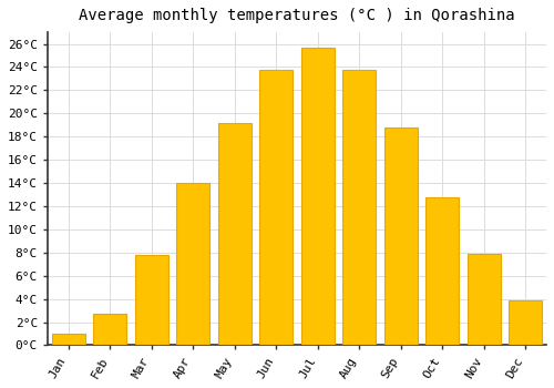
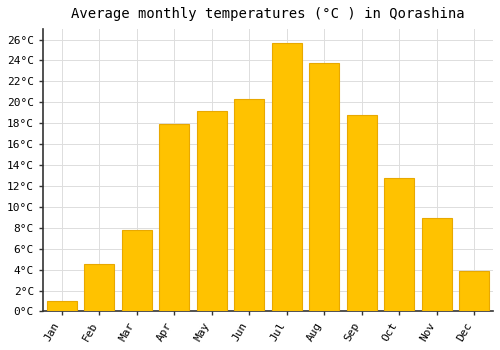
Feb: 2.7°C -> 4.5°C
Apr: 14.0°C -> 17.9°C
Jun: 23.8°C -> 20.3°C
Nov: 7.9°C -> 8.9°C
